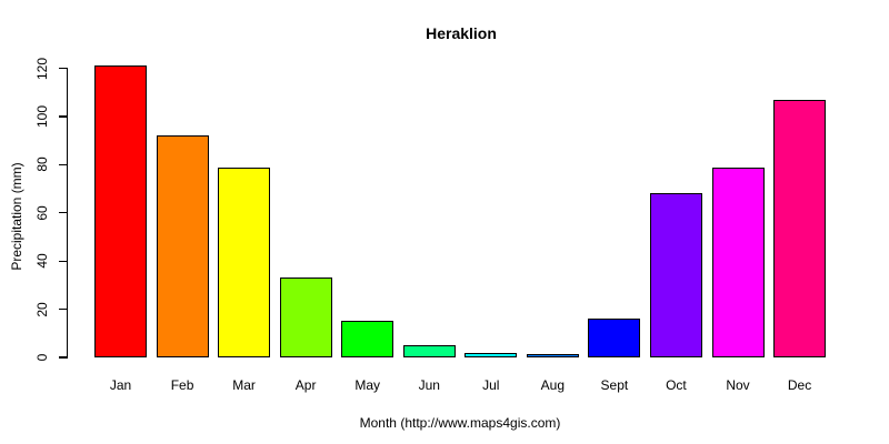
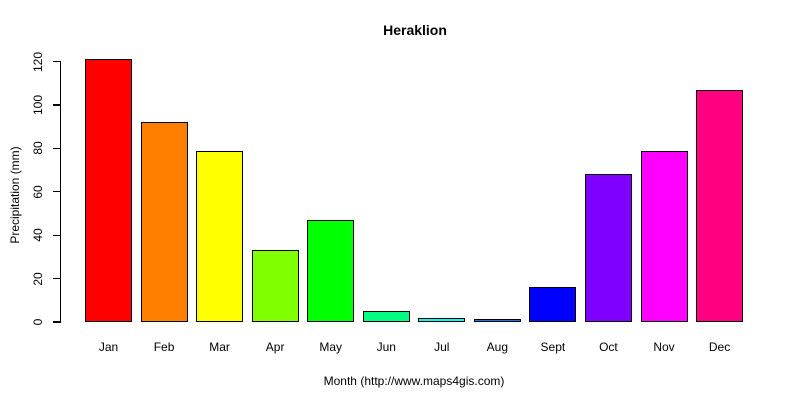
May: 15 -> 47
